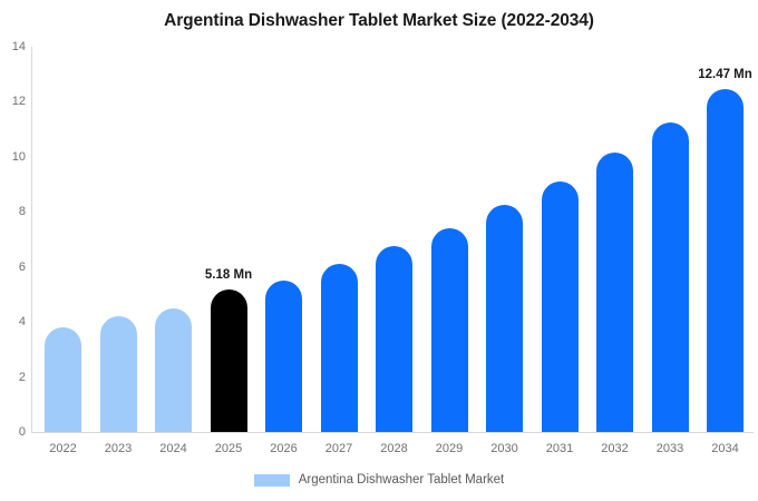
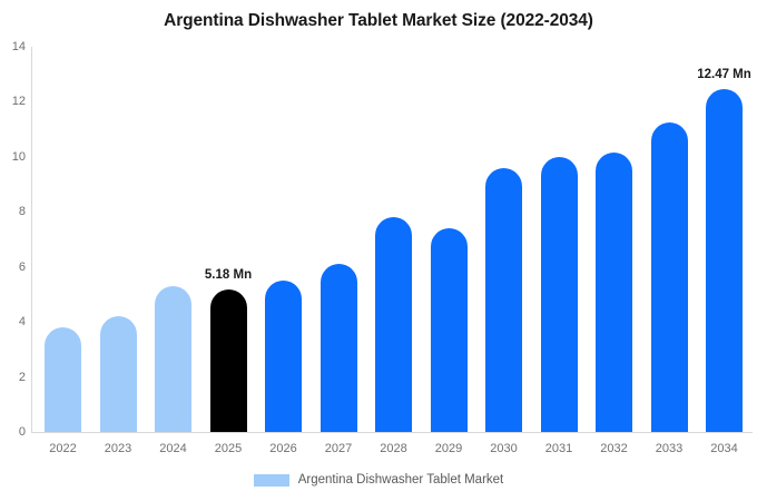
2024: 4.5 -> 5.3
2028: 6.8 -> 7.8
2030: 8.2 -> 9.6
2031: 9.1 -> 10.0
